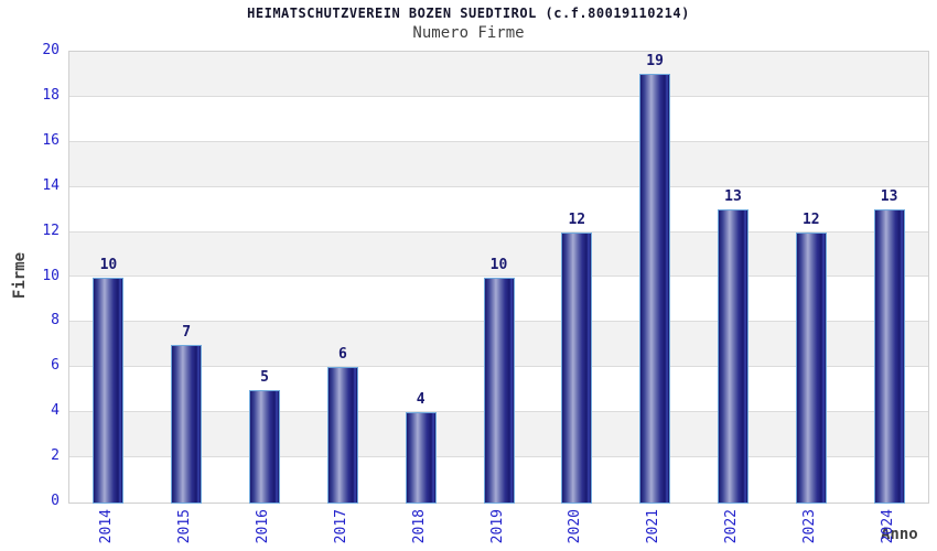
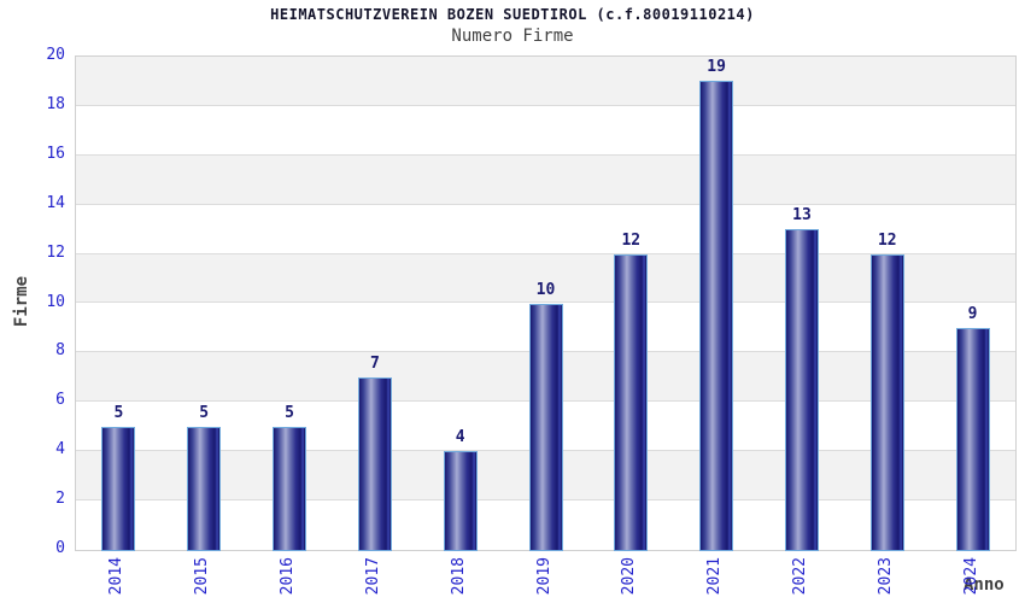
2014: 10 -> 5
2015: 7 -> 5
2017: 6 -> 7
2024: 13 -> 9
